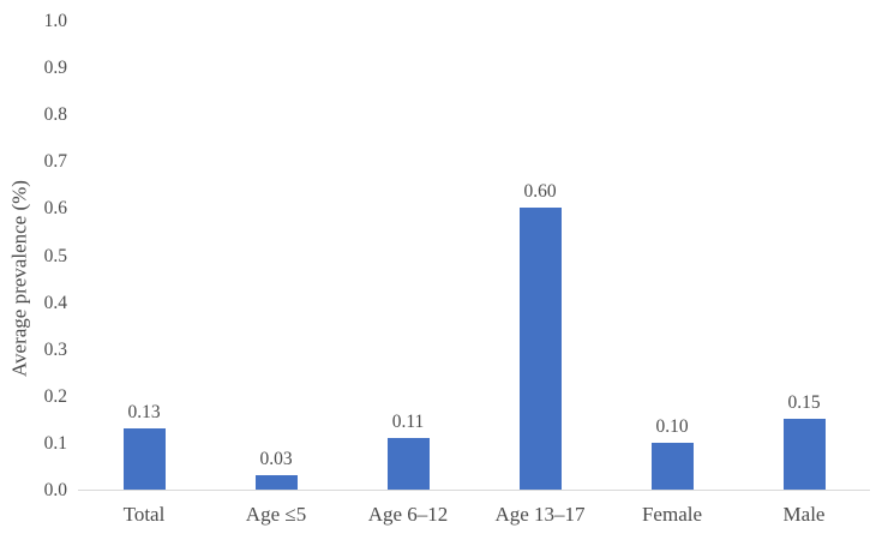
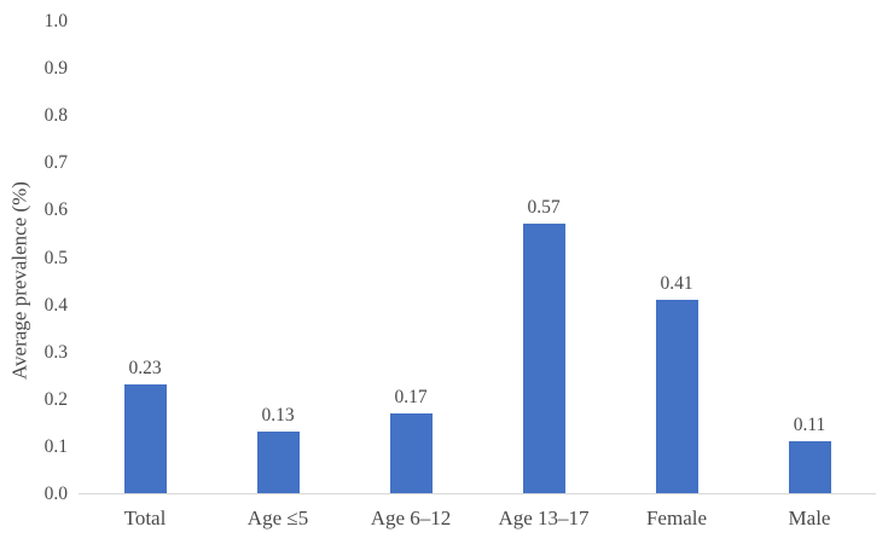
Total: 0.13 -> 0.23
Age ≤5: 0.03 -> 0.13
Age 6–12: 0.11 -> 0.17
Age 13–17: 0.60 -> 0.57
Female: 0.10 -> 0.41
Male: 0.15 -> 0.11
